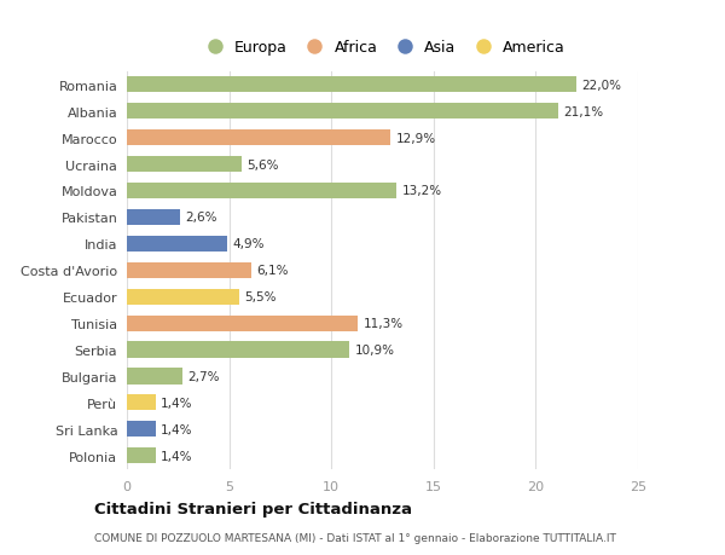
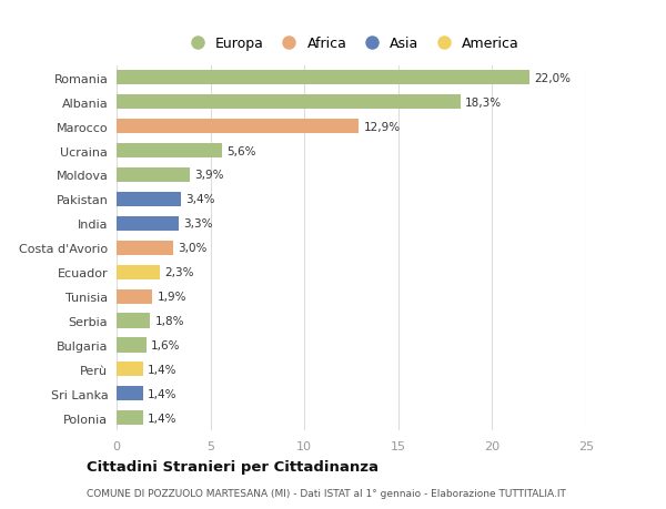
Albania: 21,1% -> 18,3%
Moldova: 13,2% -> 3,9%
Pakistan: 2,6% -> 3,4%
India: 4,9% -> 3,3%
Costa d'Avorio: 6,1% -> 3,0%
Ecuador: 5,5% -> 2,3%
Tunisia: 11,3% -> 1,9%
Serbia: 10,9% -> 1,8%
Bulgaria: 2,7% -> 1,6%
